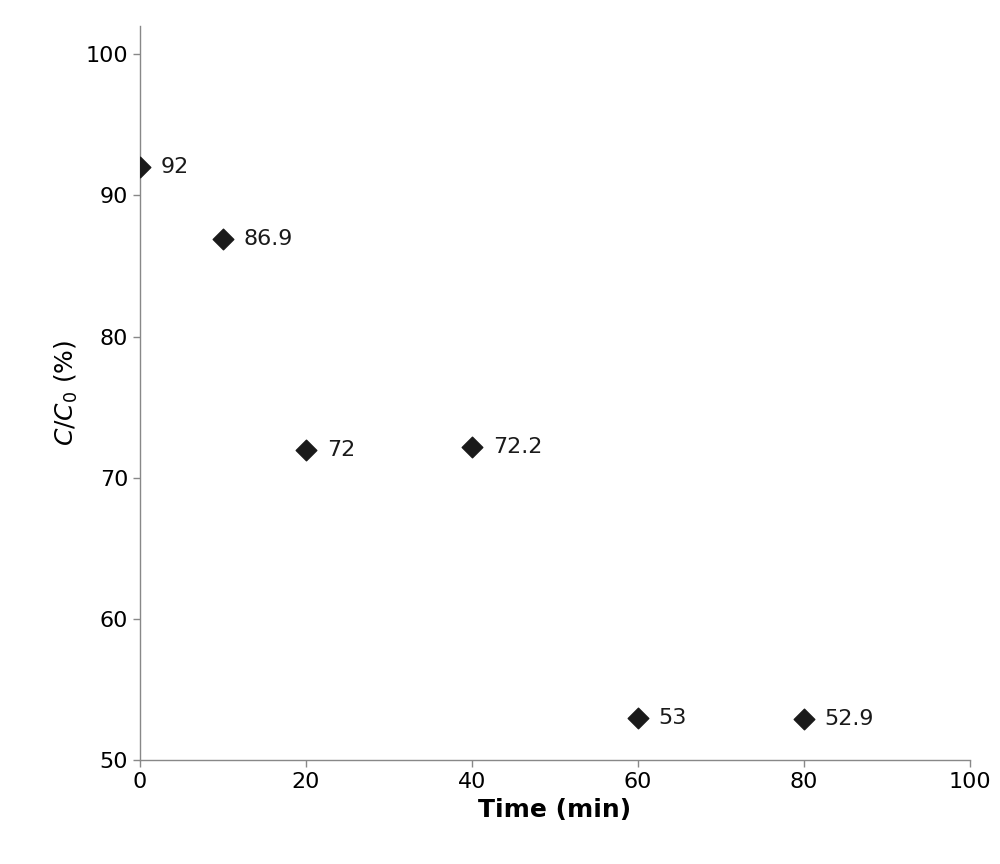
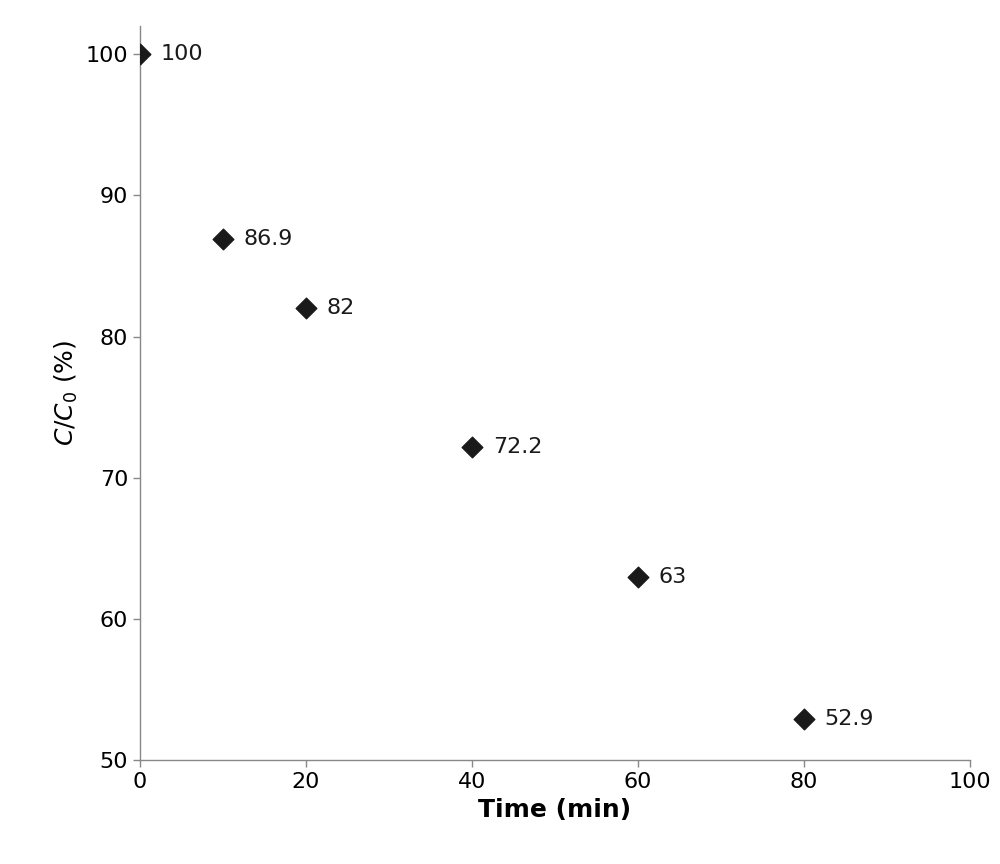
0: 92 -> 100
20: 72 -> 82
60: 53 -> 63
